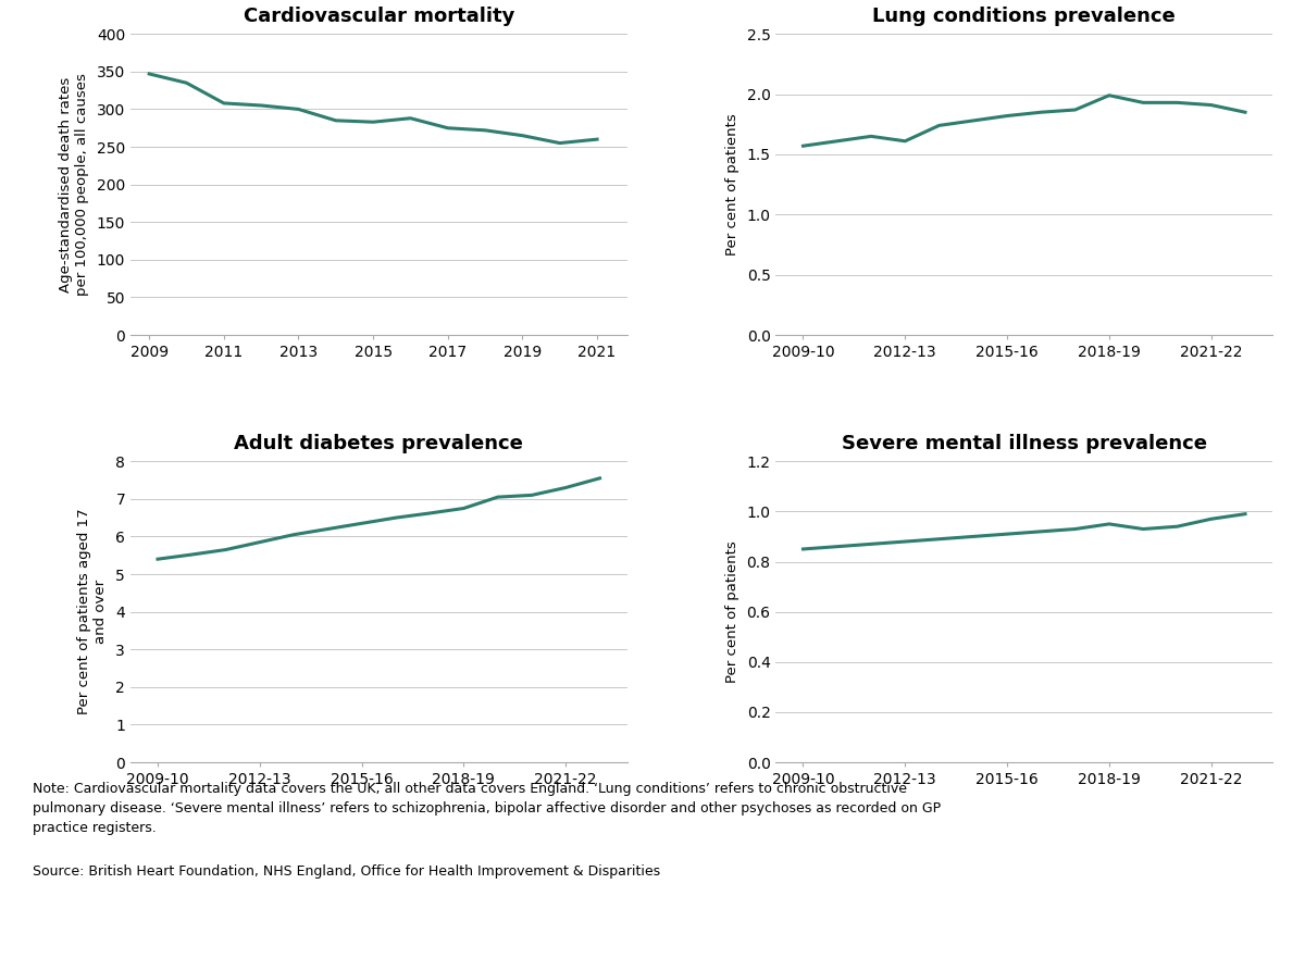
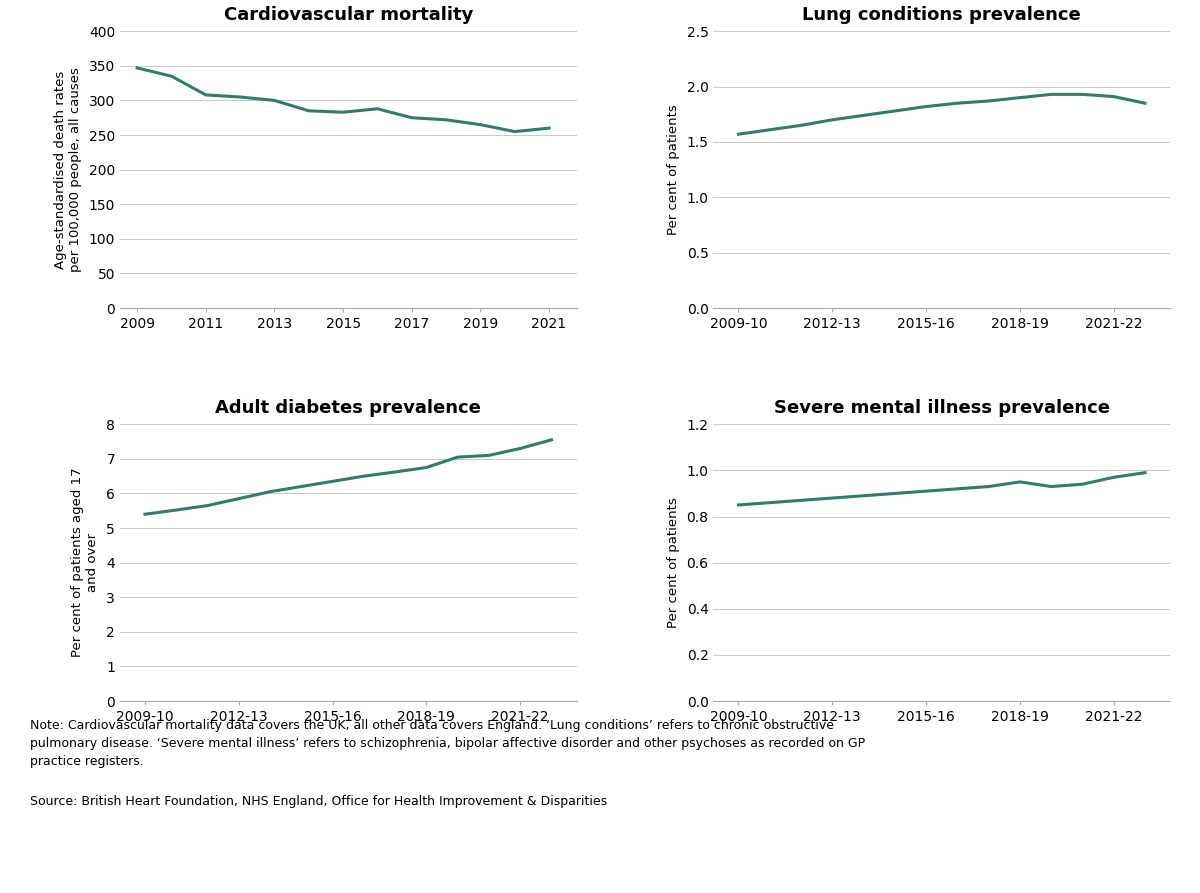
Lung conditions prevalence/2012-13: 1.61 -> 1.70
Lung conditions prevalence/2018-19: 1.99 -> 1.90
